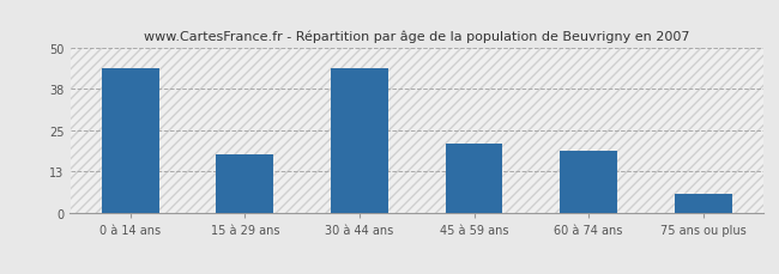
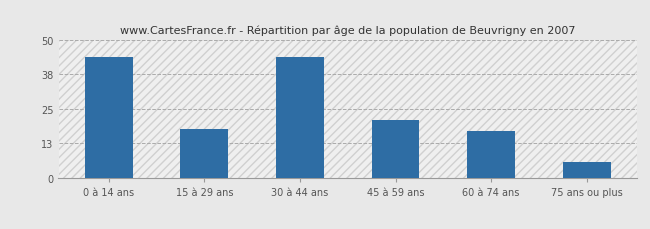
60 à 74 ans: 19 -> 17
